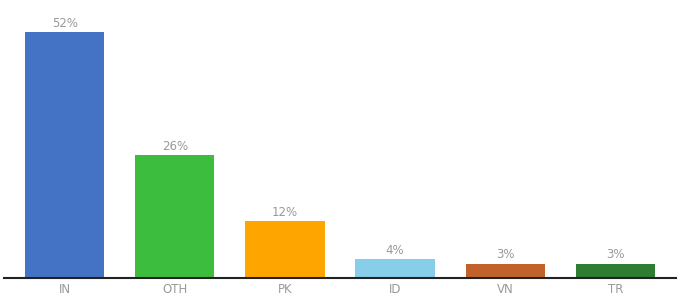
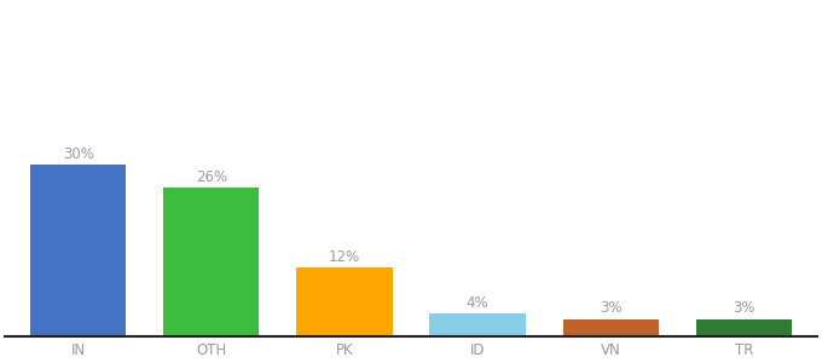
IN: 52% -> 30%
